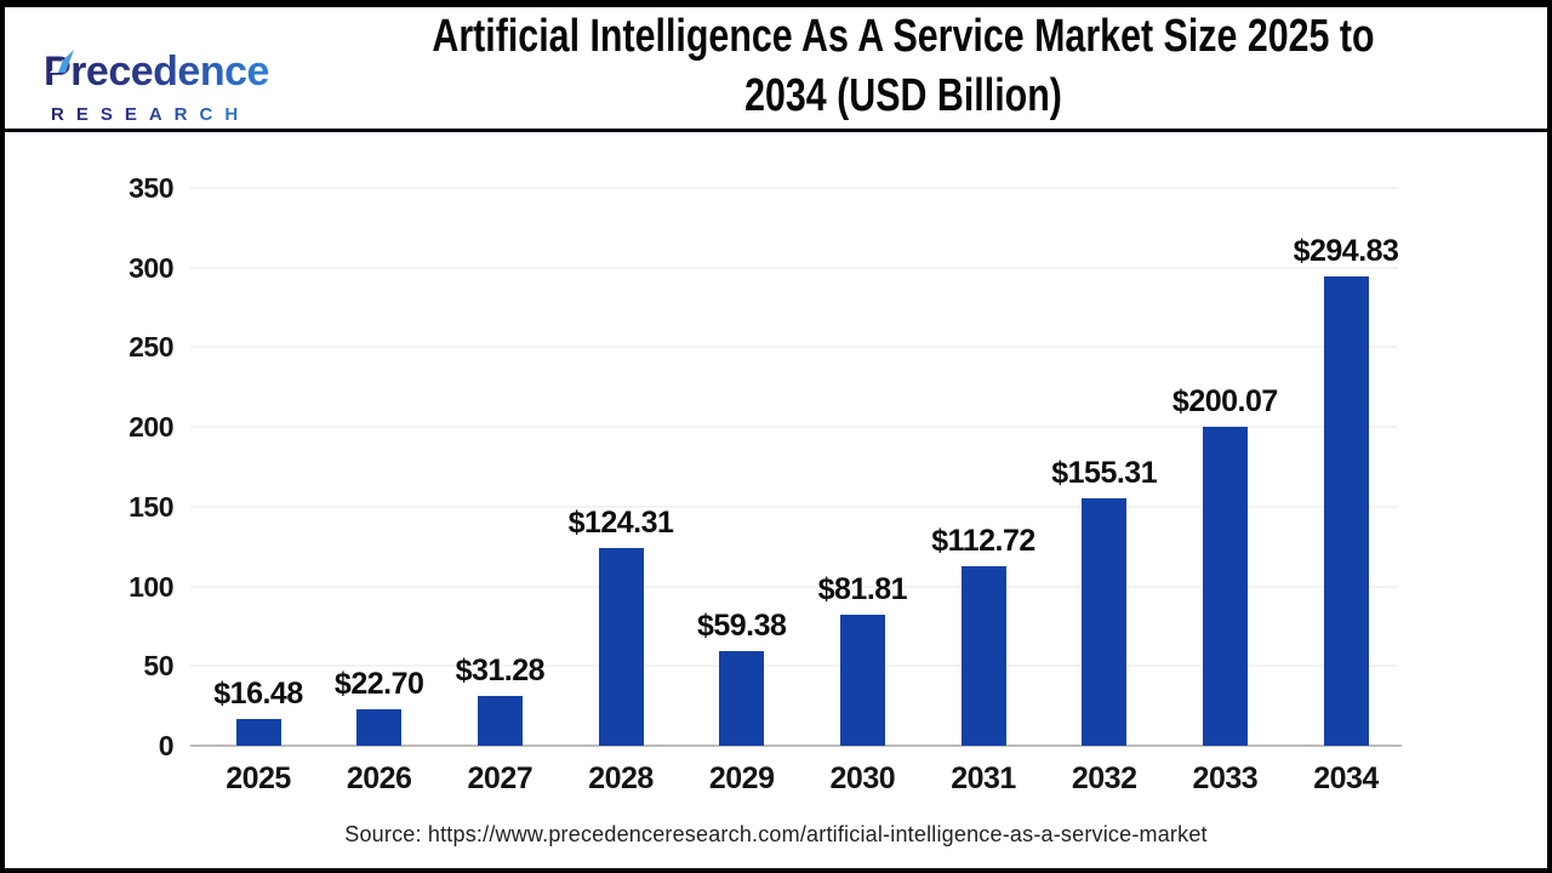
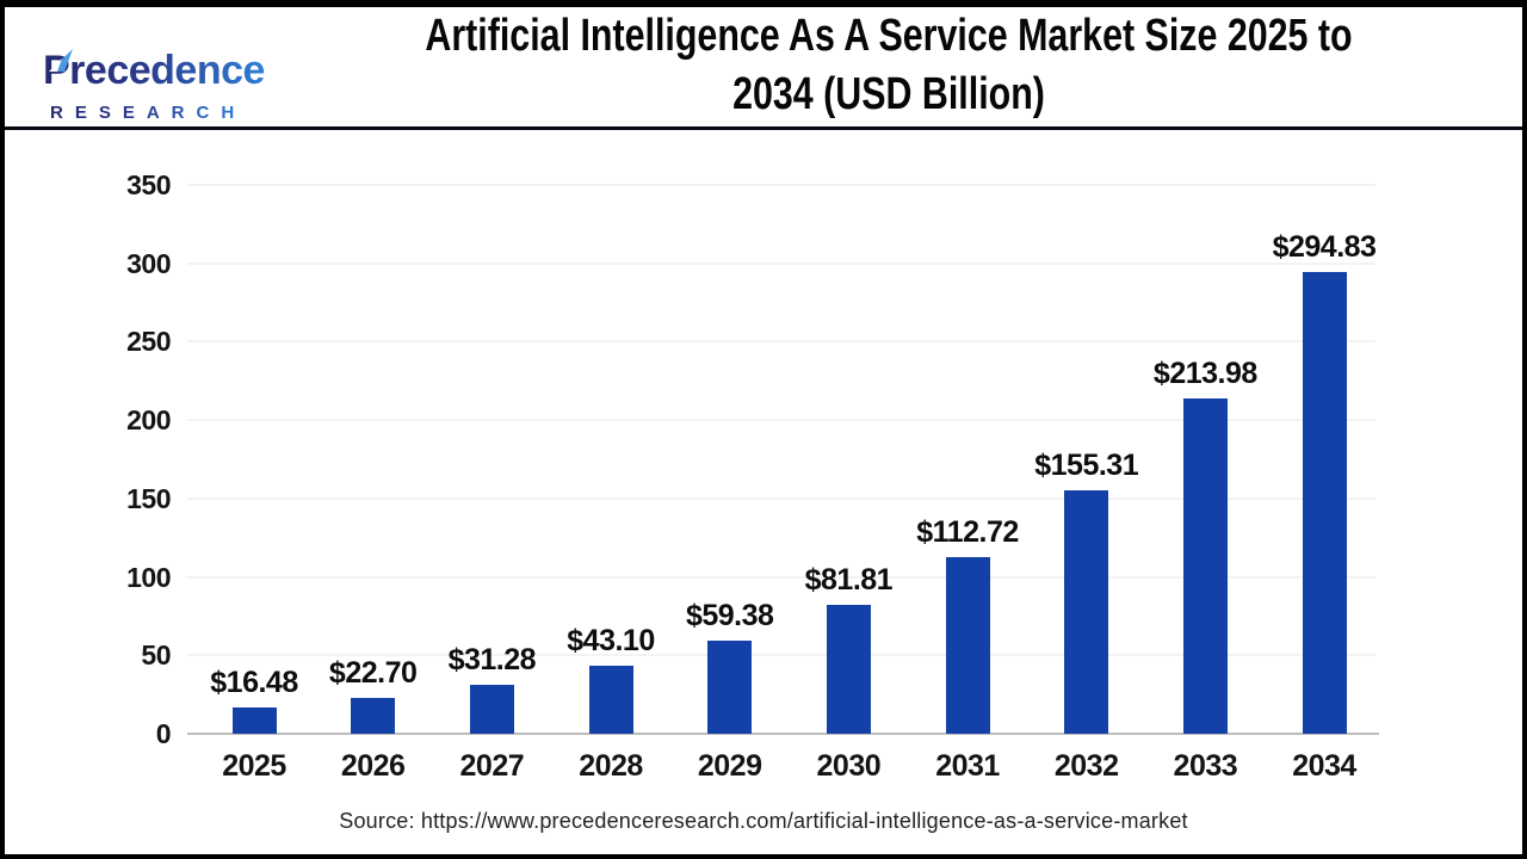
2028: $124.31 -> $43.10
2033: $200.07 -> $213.98
